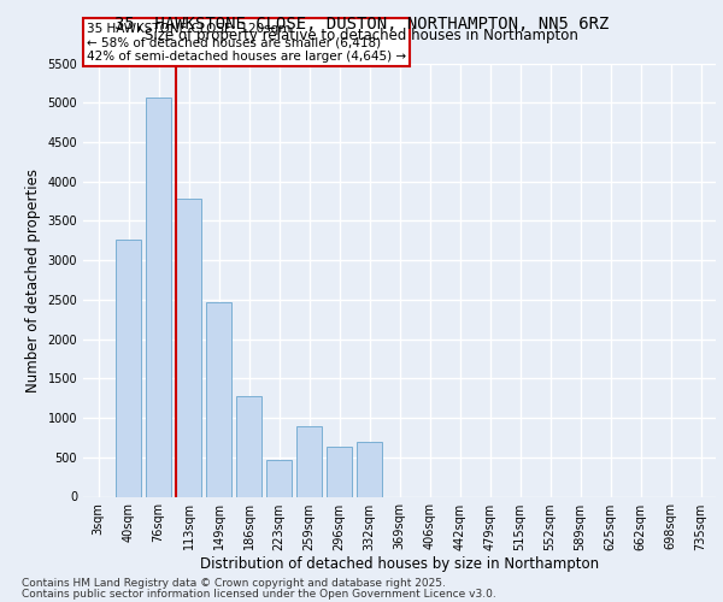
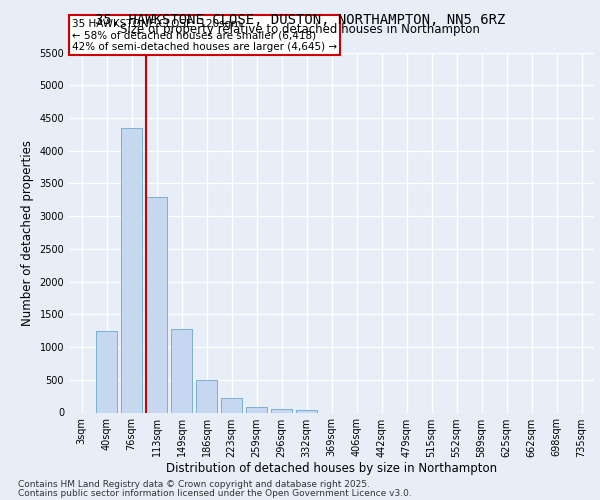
40sqm: 3260 -> 1250
76sqm: 5060 -> 4350
113sqm: 3780 -> 3300
149sqm: 2460 -> 1280
186sqm: 1280 -> 500
223sqm: 460 -> 220
259sqm: 900 -> 90
296sqm: 640 -> 60
332sqm: 700 -> 40
